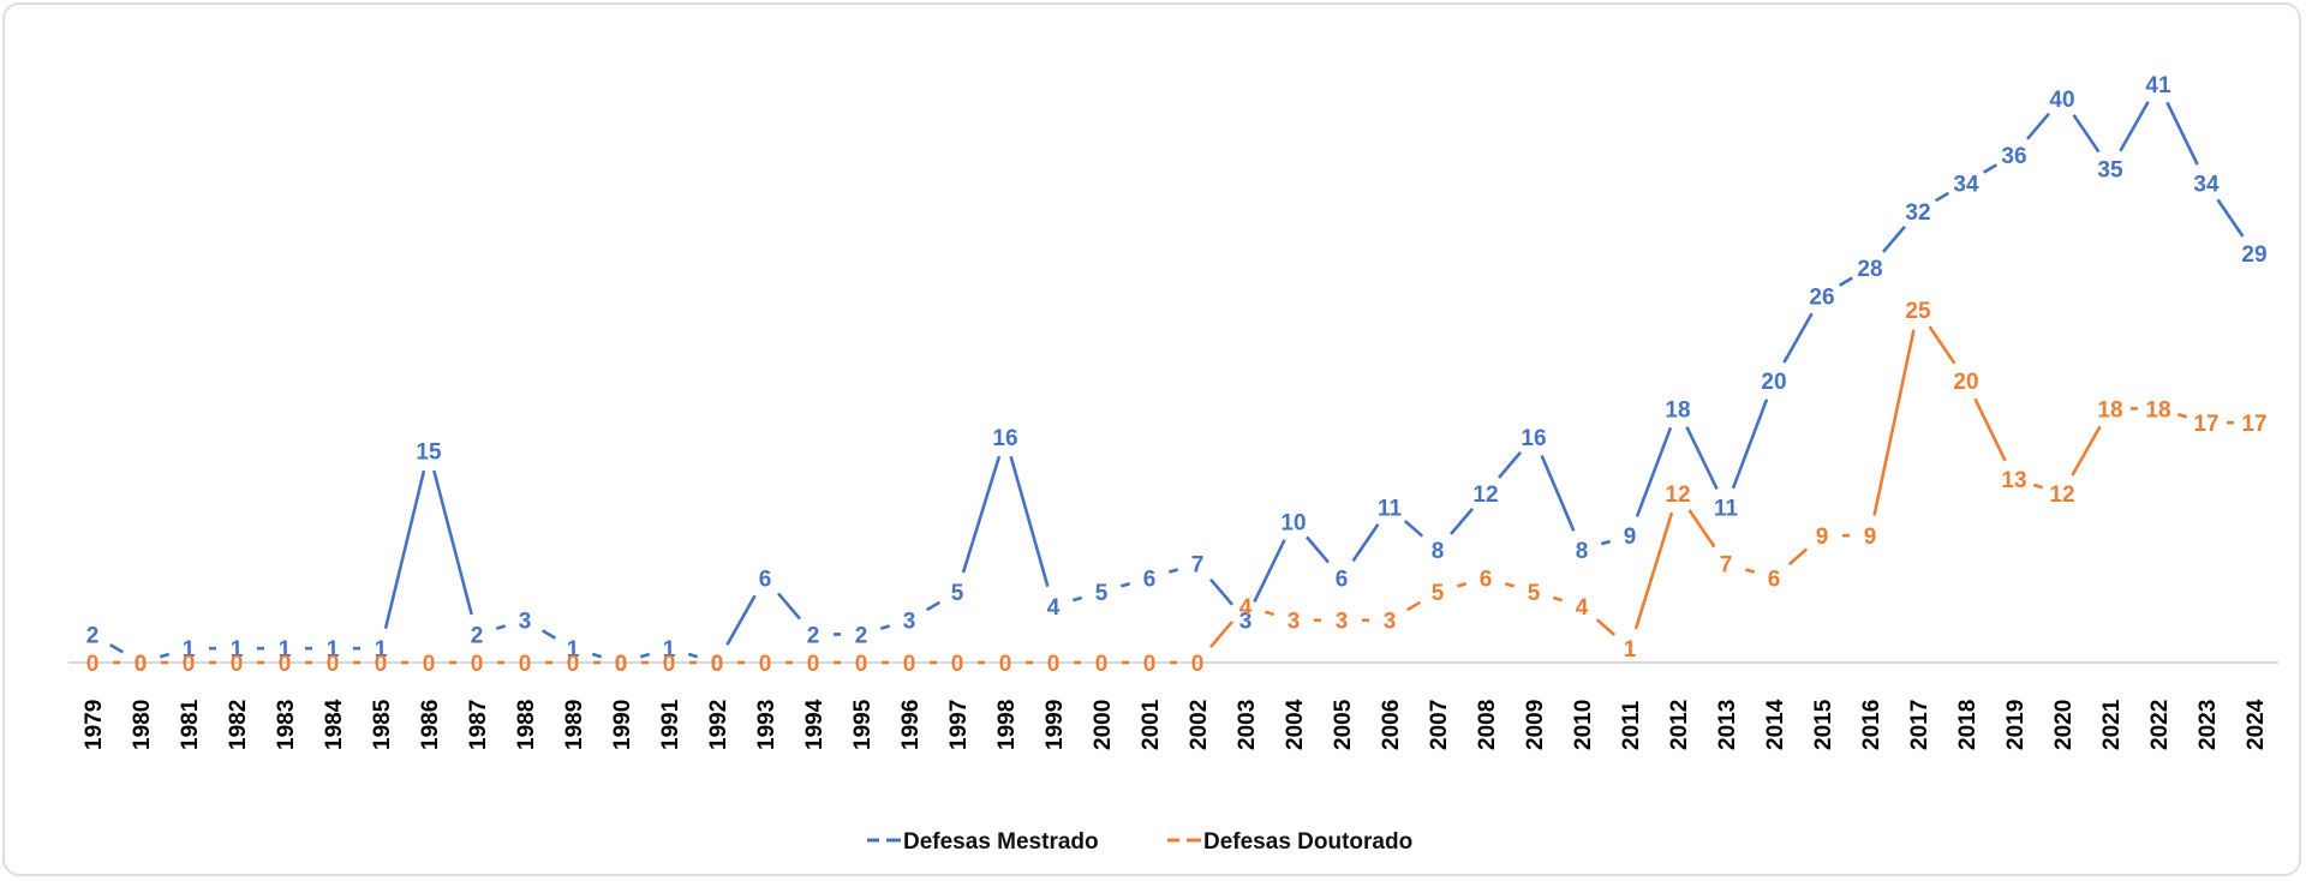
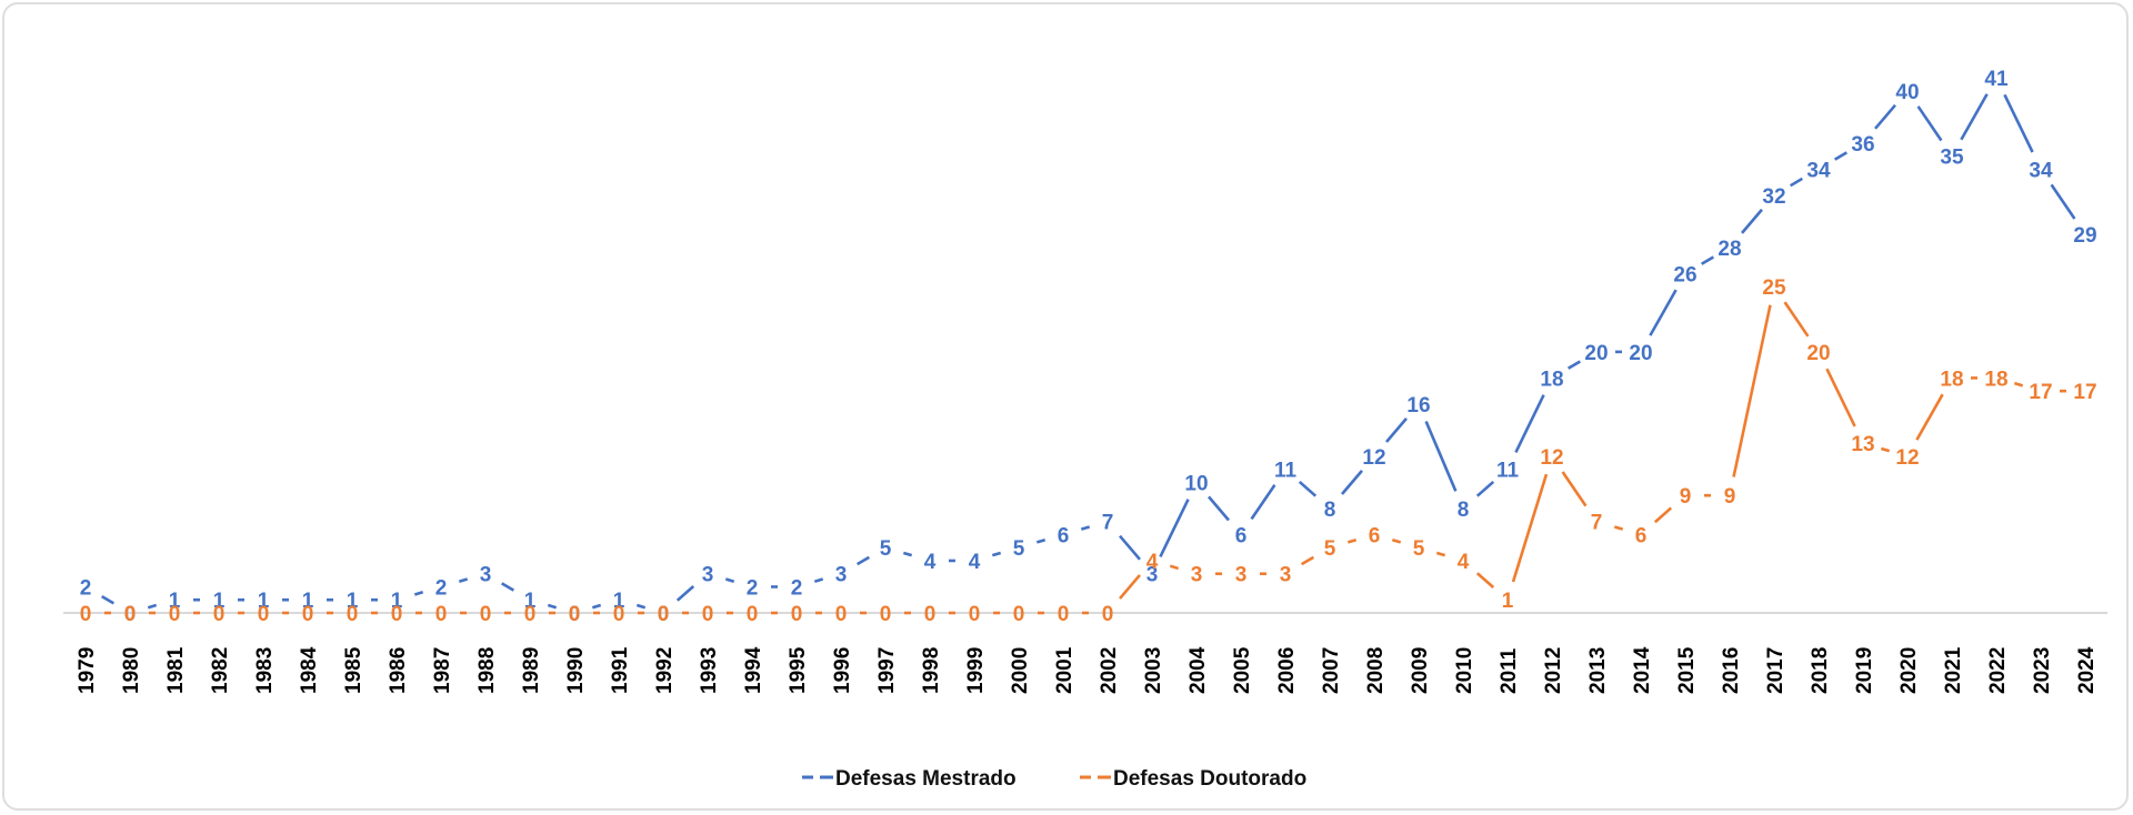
Defesas Mestrado/1986: 15 -> 1
Defesas Mestrado/1993: 6 -> 3
Defesas Mestrado/1998: 16 -> 4
Defesas Mestrado/2011: 9 -> 11
Defesas Mestrado/2013: 11 -> 20
